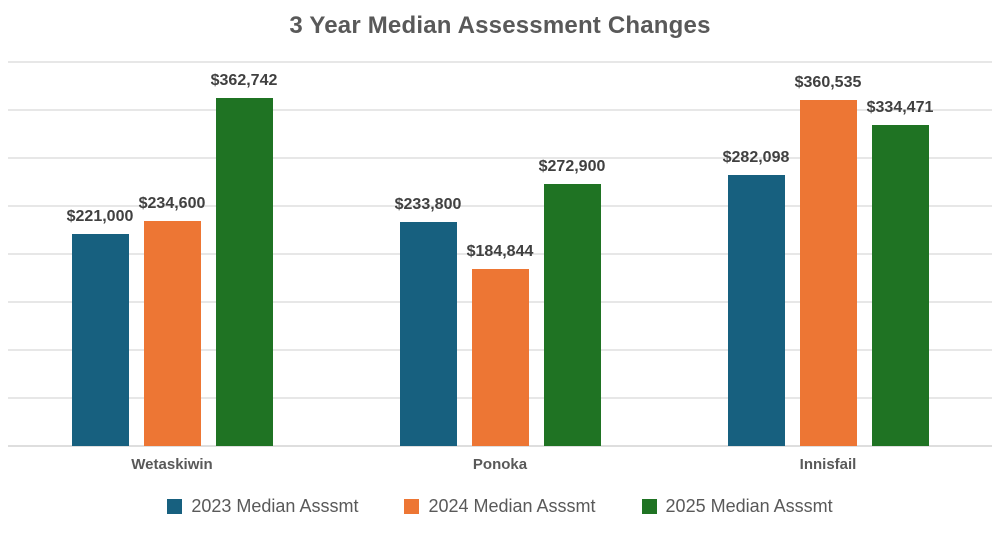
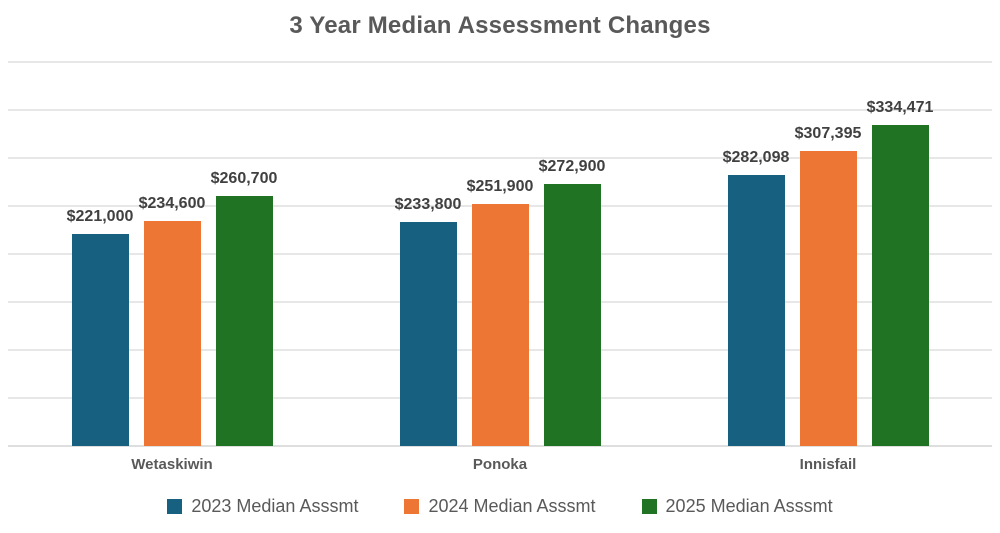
2025 Median Asssmt/Wetaskiwin: $362,742 -> $260,700
2024 Median Asssmt/Ponoka: $184,844 -> $251,900
2024 Median Asssmt/Innisfail: $360,535 -> $307,395
